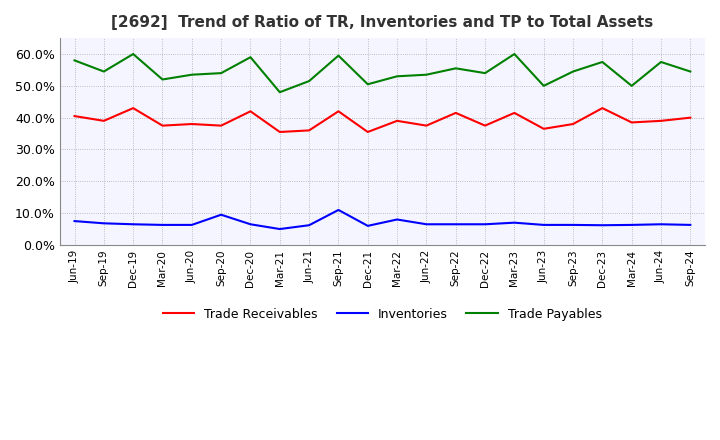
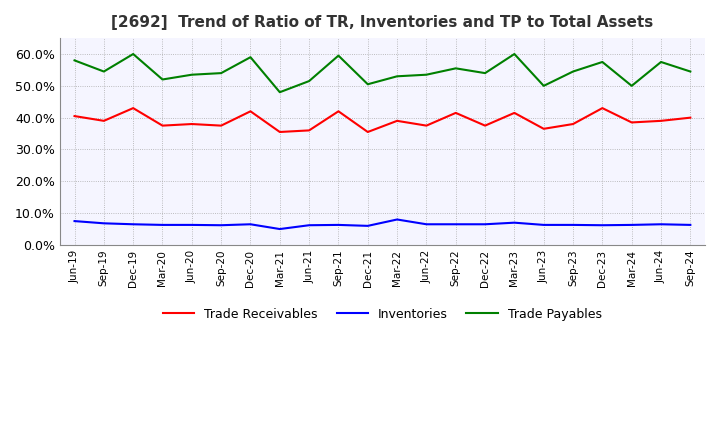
Inventories/Sep-20: 9.5% -> 6.2%
Inventories/Sep-21: 11.0% -> 6.3%
